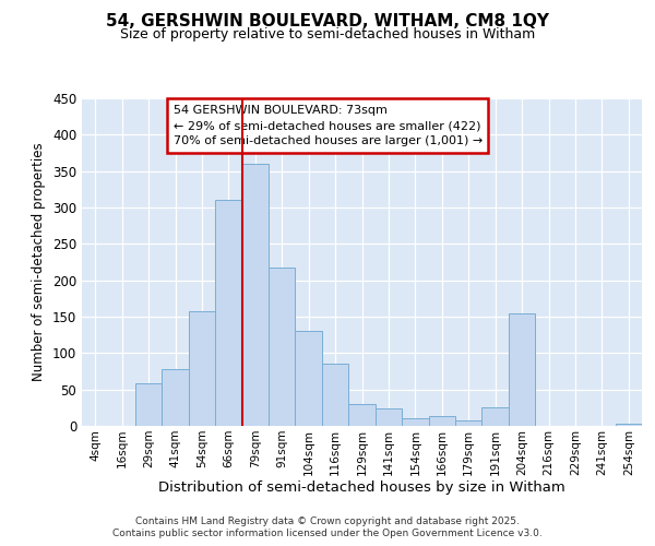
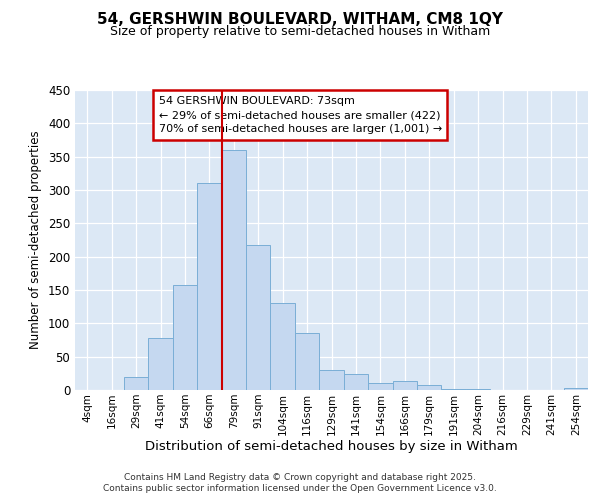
29sqm: 58 -> 20
191sqm: 26 -> 2
204sqm: 154 -> 2
